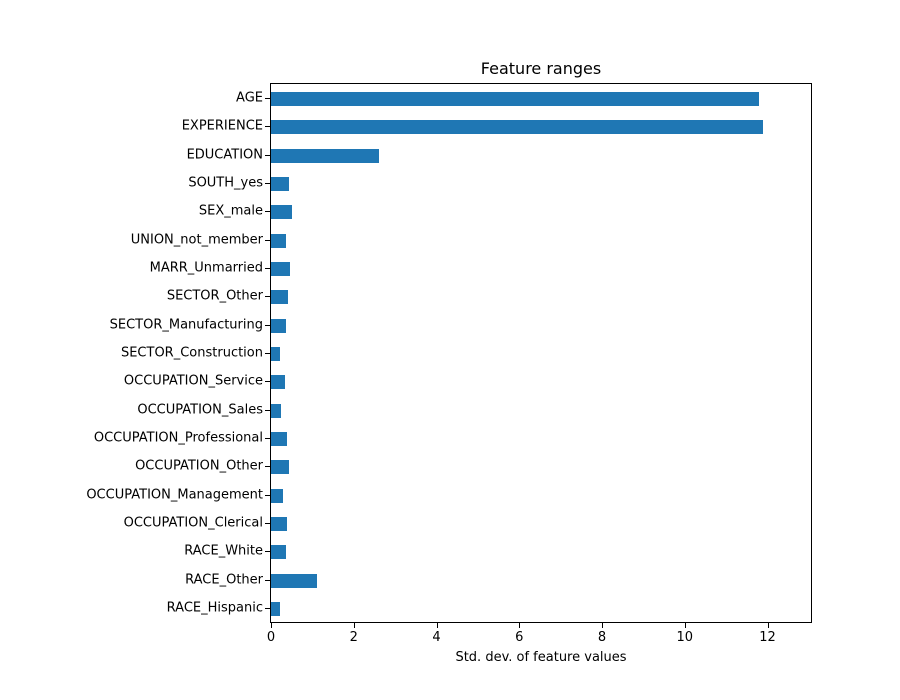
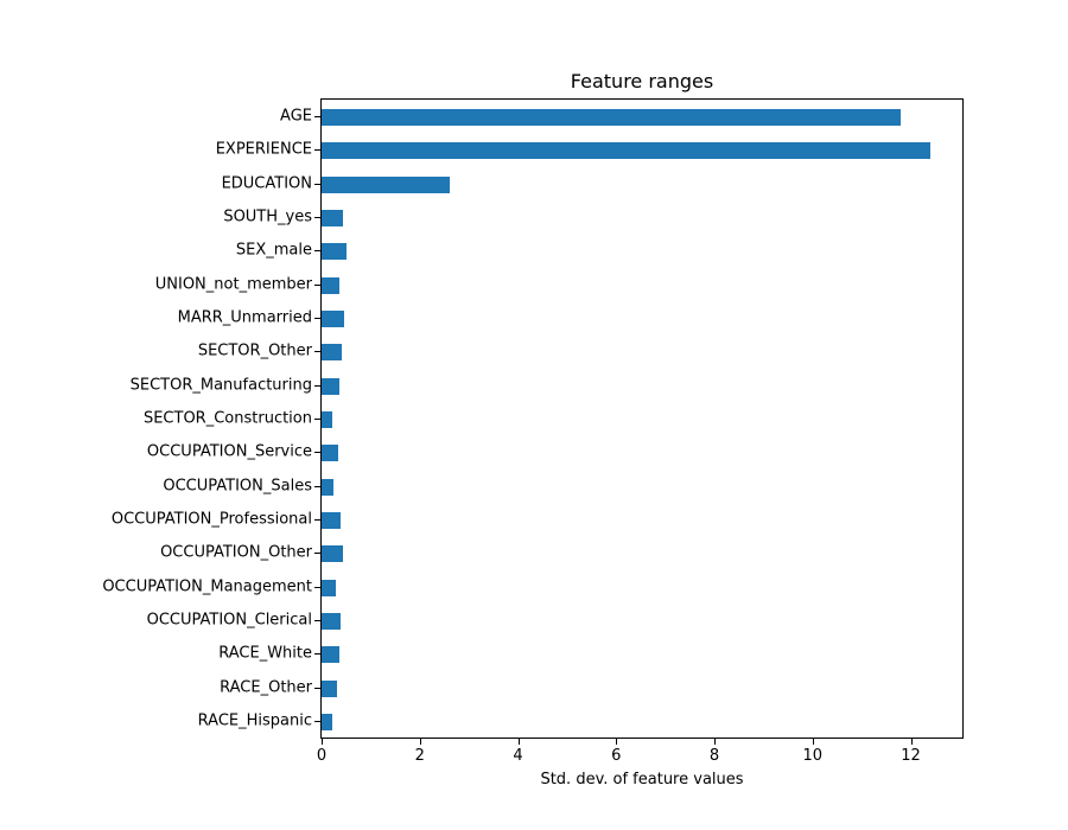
EXPERIENCE: 11.9 -> 12.4
RACE_Other: 1.1 -> 0.3
